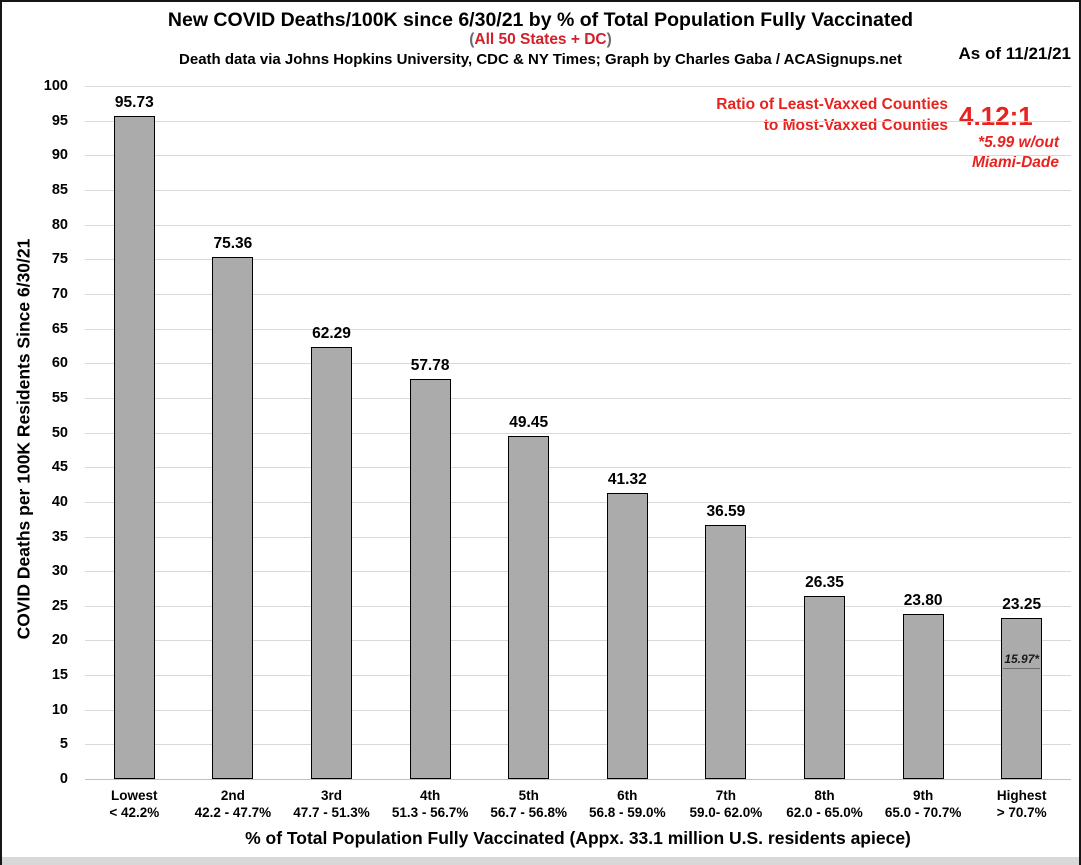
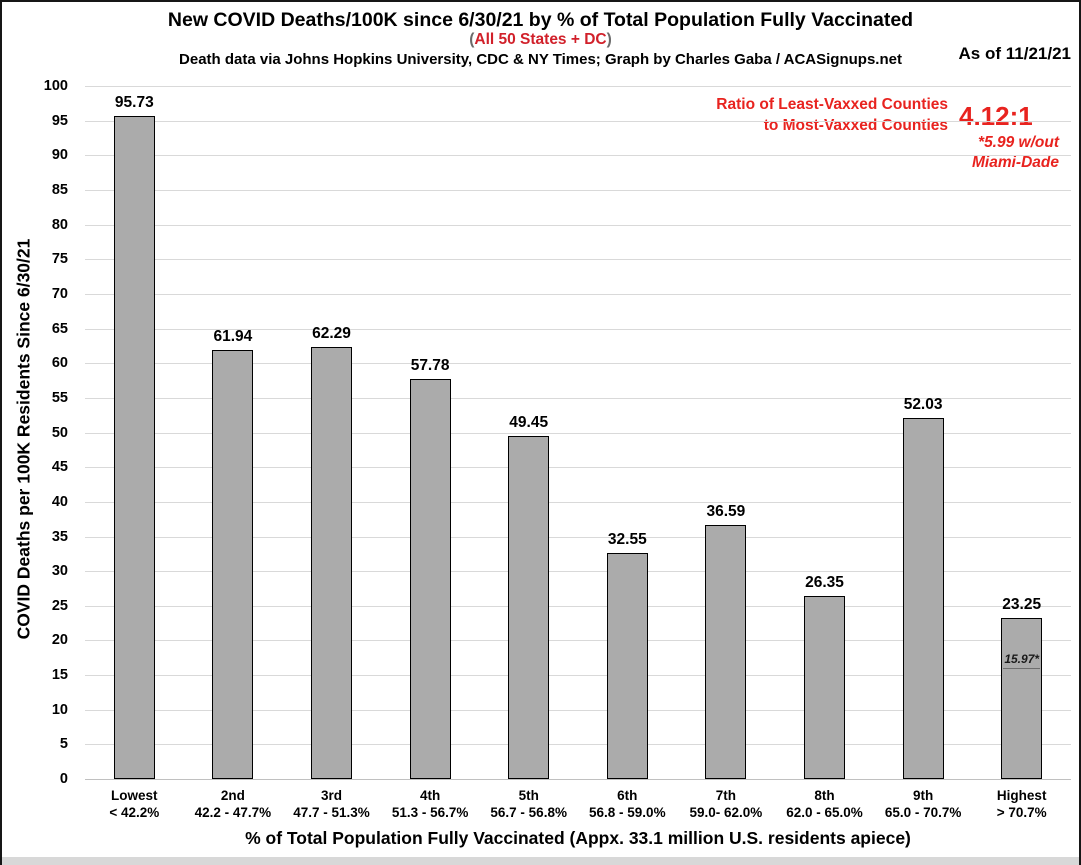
2nd: 75.36 -> 61.94
6th: 41.32 -> 32.55
9th: 23.80 -> 52.03
